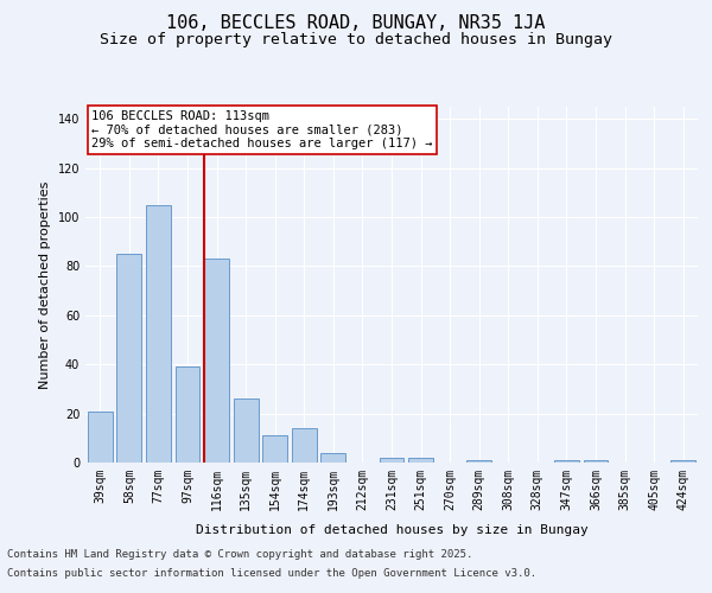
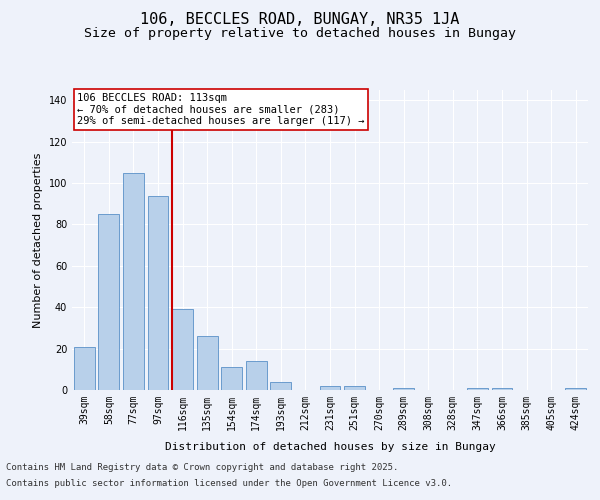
97sqm: 39 -> 94
116sqm: 83 -> 39
